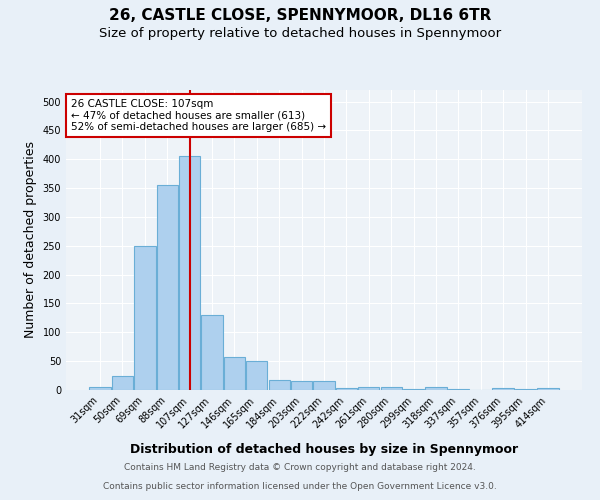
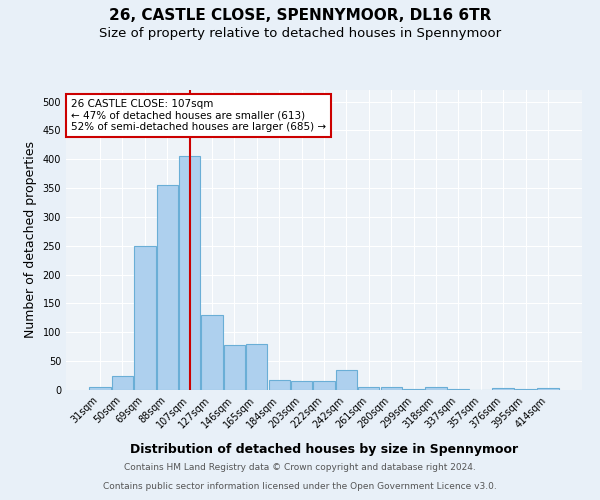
146sqm: 58 -> 78
165sqm: 50 -> 80
242sqm: 4 -> 34
